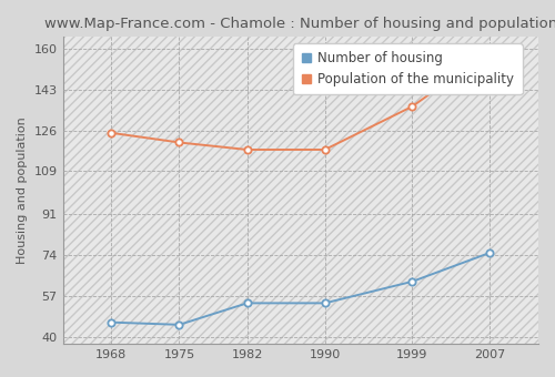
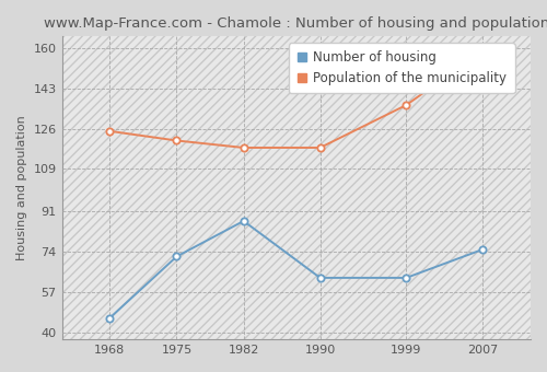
Number of housing/1975: 45 -> 72
Number of housing/1982: 54 -> 87
Number of housing/1990: 54 -> 63
